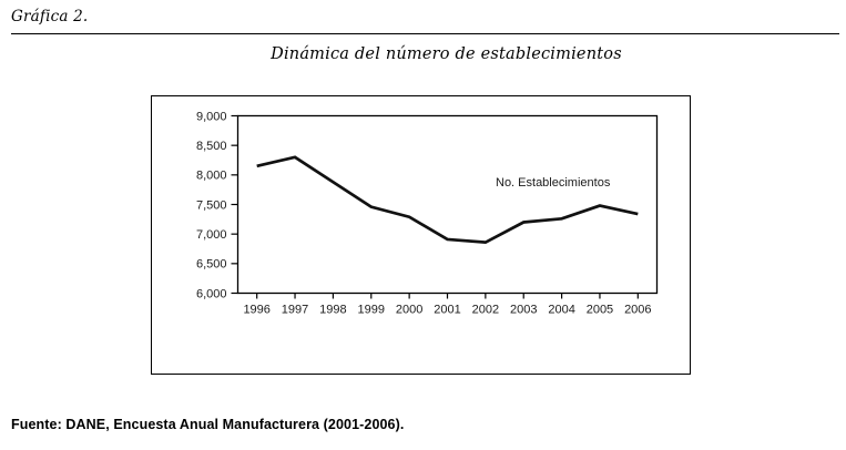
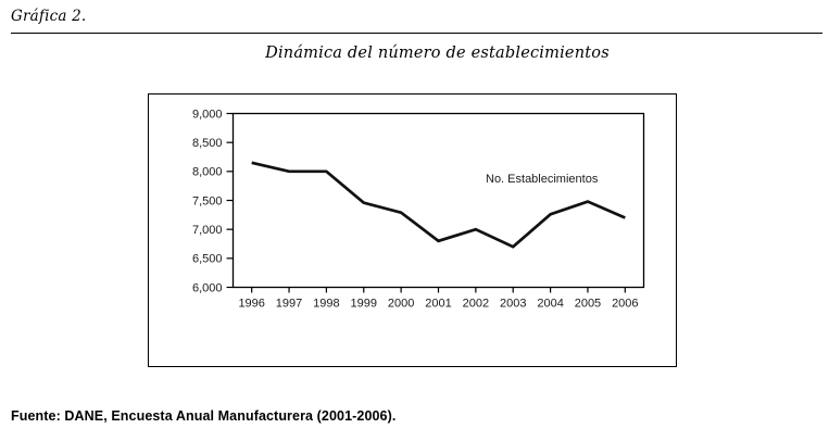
1997: 8300 -> 8000
1998: 7900 -> 8000
2001: 6900 -> 6800
2002: 6900 -> 7000
2003: 7200 -> 6700
2006: 7300 -> 7200
